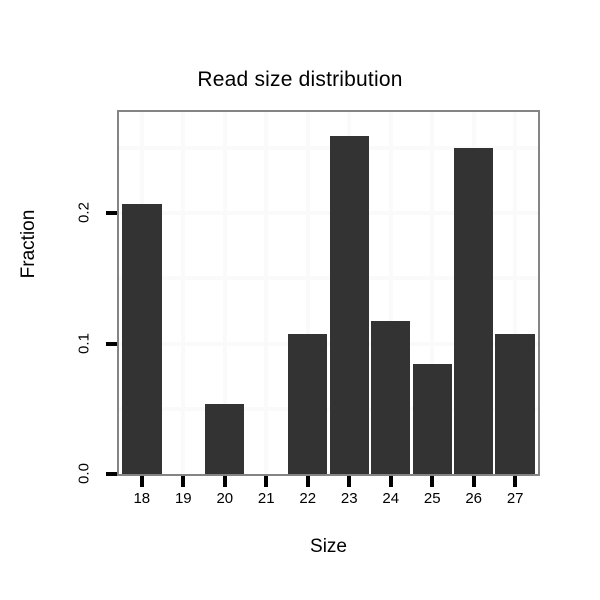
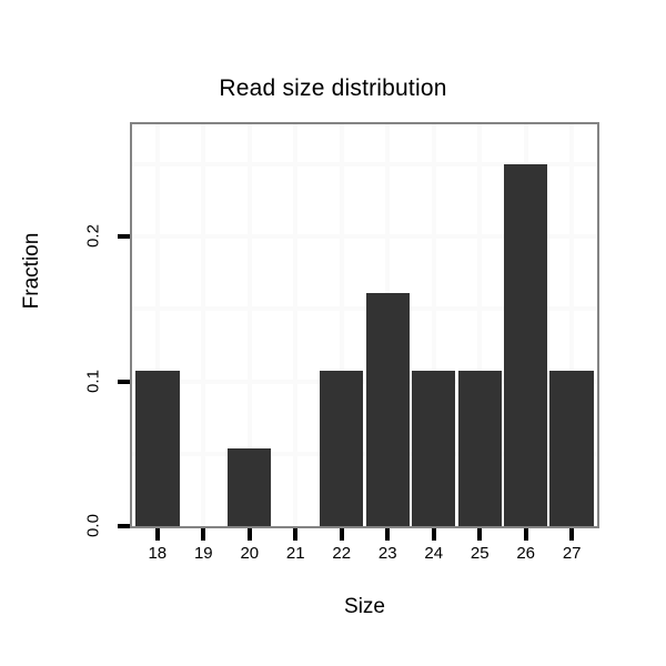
18: 0.207 -> 0.107
23: 0.259 -> 0.161
24: 0.117 -> 0.107
25: 0.084 -> 0.107
